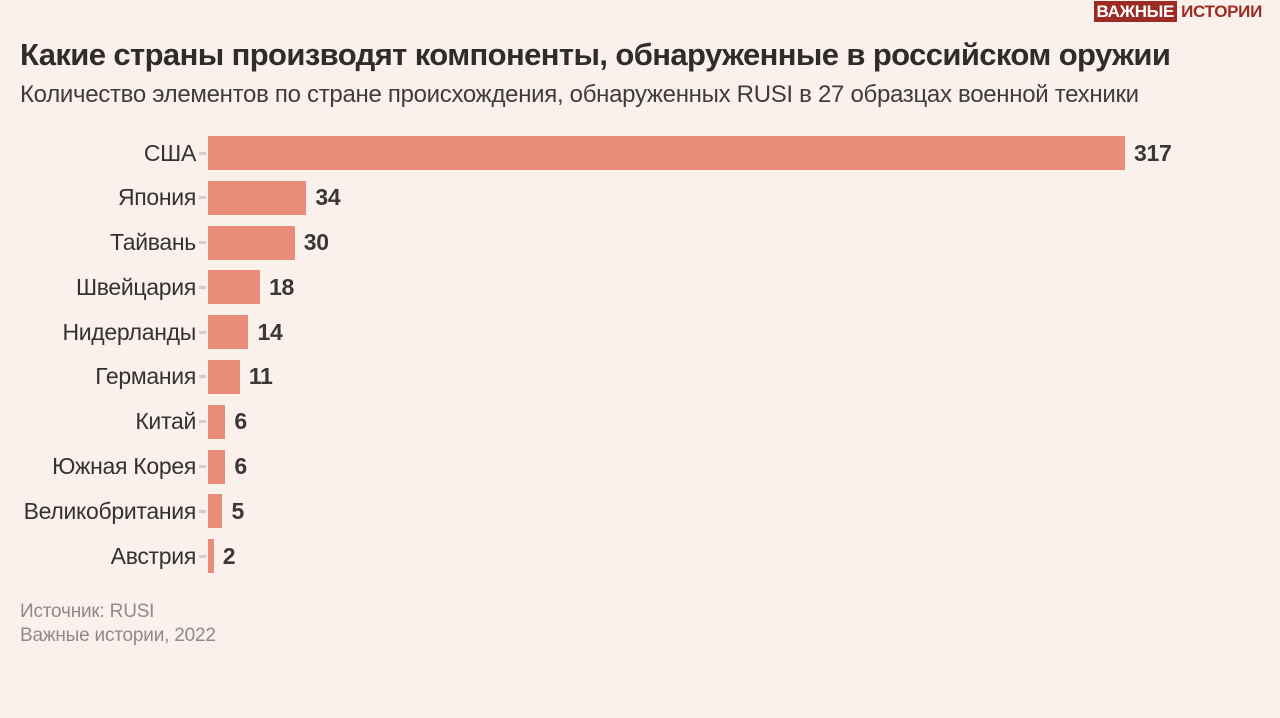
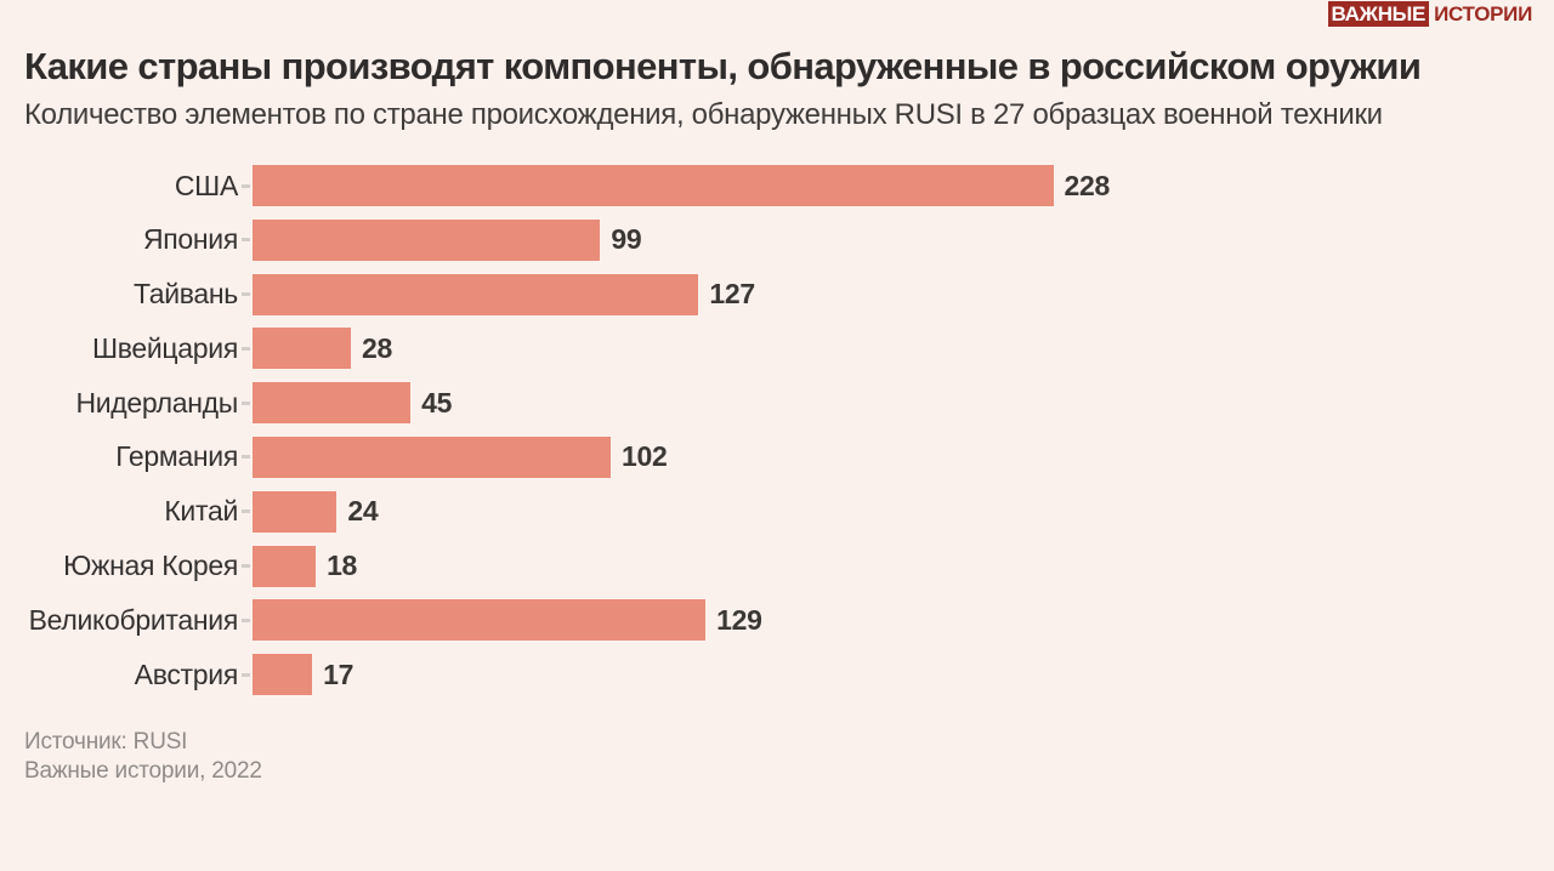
США: 317 -> 228
Япония: 34 -> 99
Тайвань: 30 -> 127
Швейцария: 18 -> 28
Нидерланды: 14 -> 45
Германия: 11 -> 102
Китай: 6 -> 24
Южная Корея: 6 -> 18
Великобритания: 5 -> 129
Австрия: 2 -> 17
